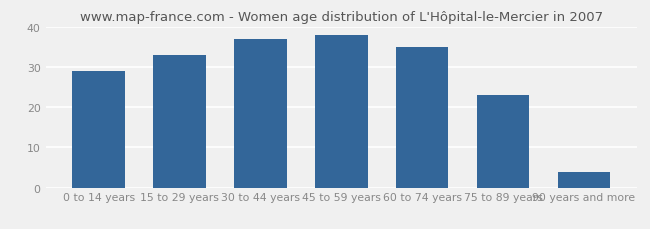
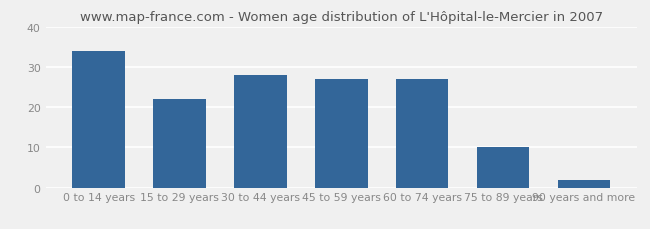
0 to 14 years: 29 -> 34
15 to 29 years: 33 -> 22
30 to 44 years: 37 -> 28
45 to 59 years: 38 -> 27
60 to 74 years: 35 -> 27
75 to 89 years: 23 -> 10
90 years and more: 4 -> 2
